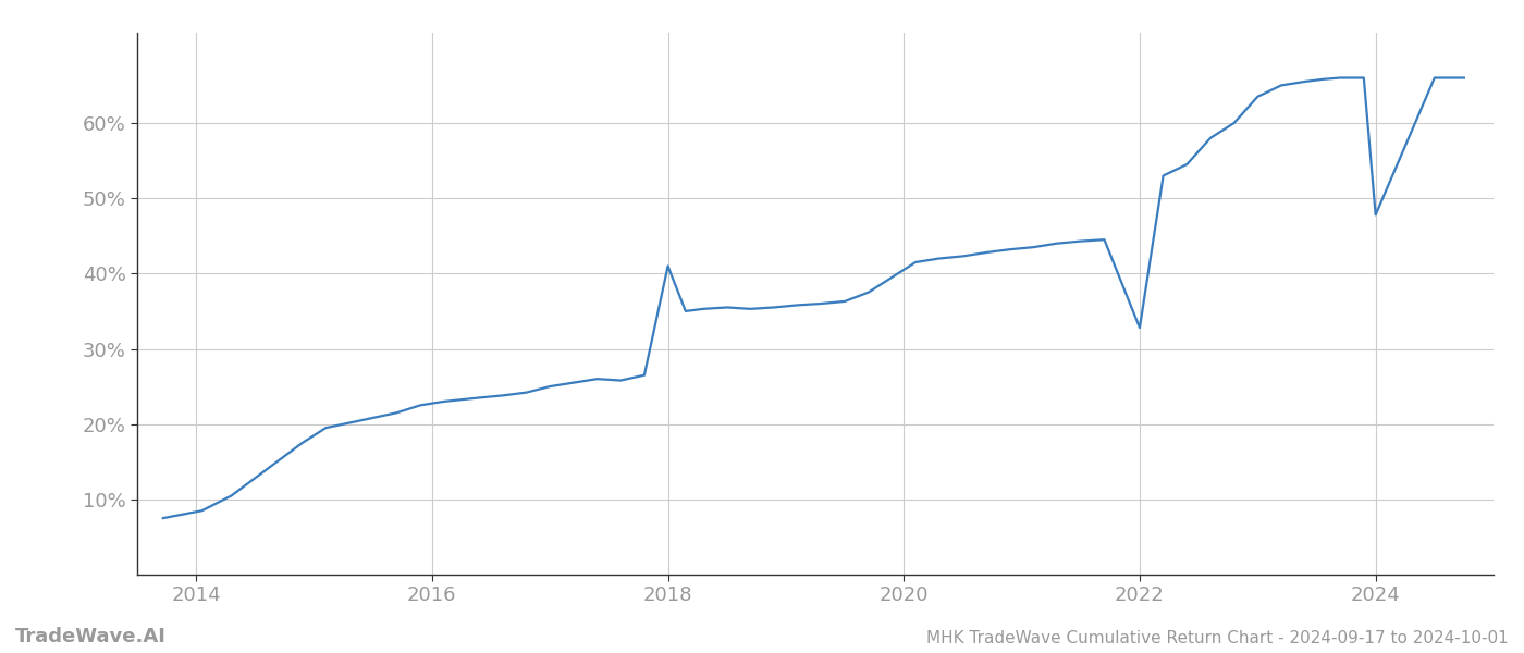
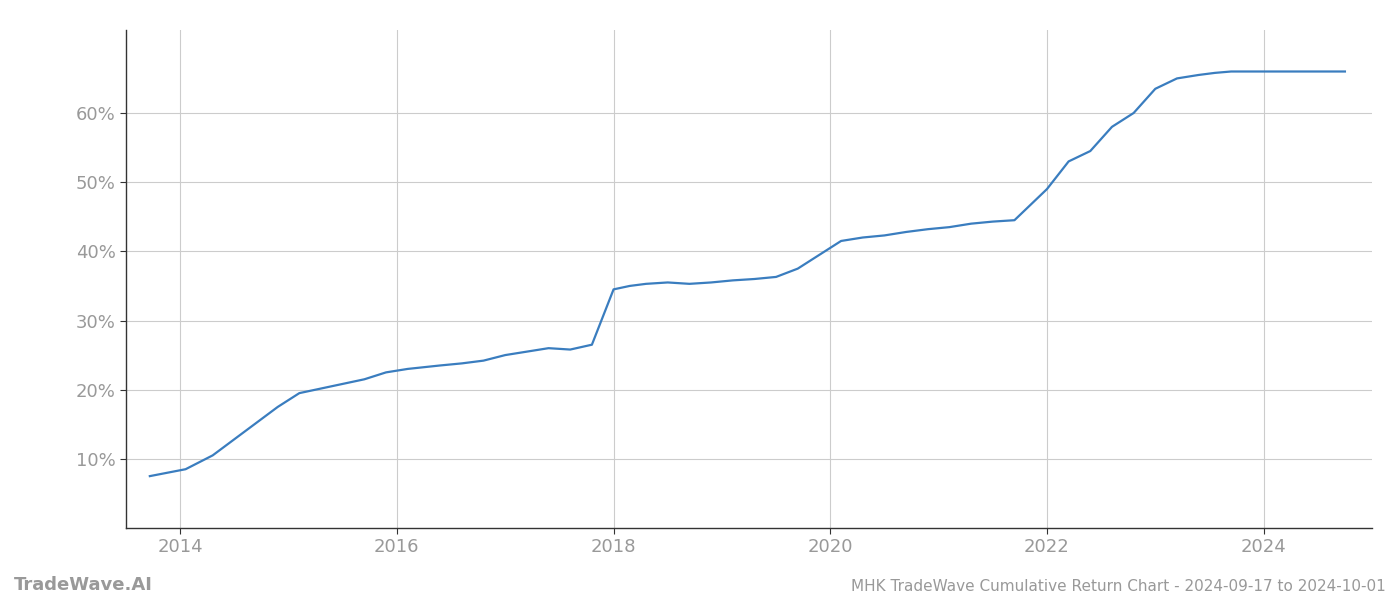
2018: 41.0% -> 34.5%
2022: 32.8% -> 49.0%
2024: 47.8% -> 66.0%
